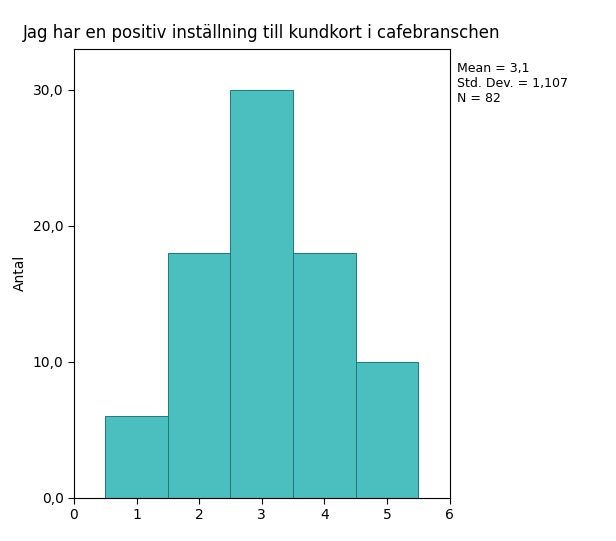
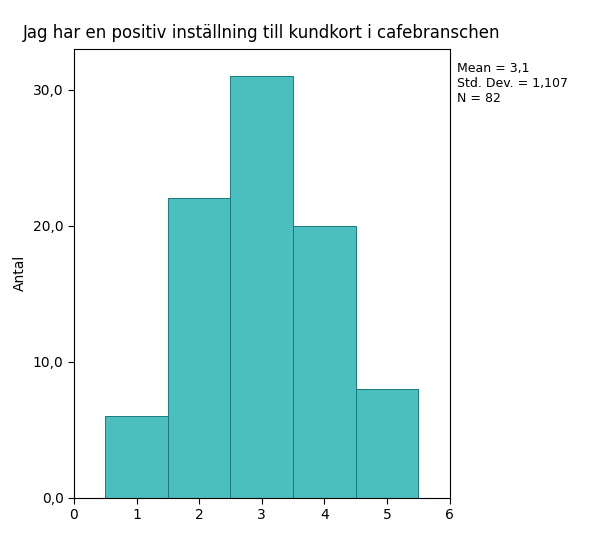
2: 18 -> 22
3: 30 -> 31
4: 18 -> 20
5: 10 -> 8
